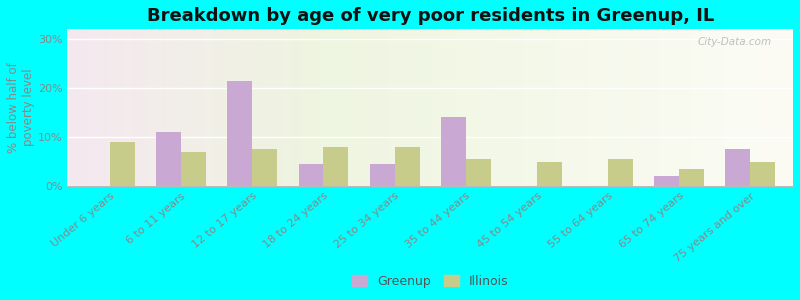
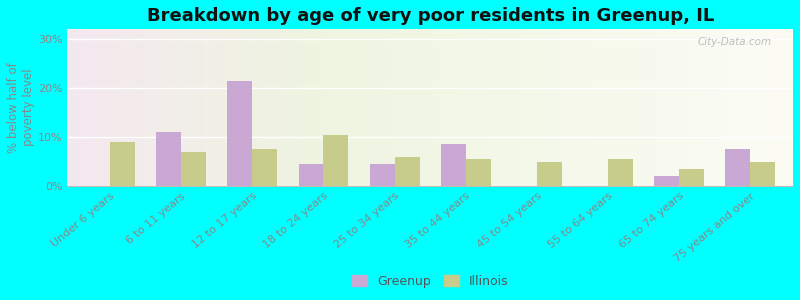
Illinois/18 to 24 years: 8.0% -> 10.5%
Illinois/25 to 34 years: 8.0% -> 6.0%
Greenup/35 to 44 years: 14.0% -> 8.5%
